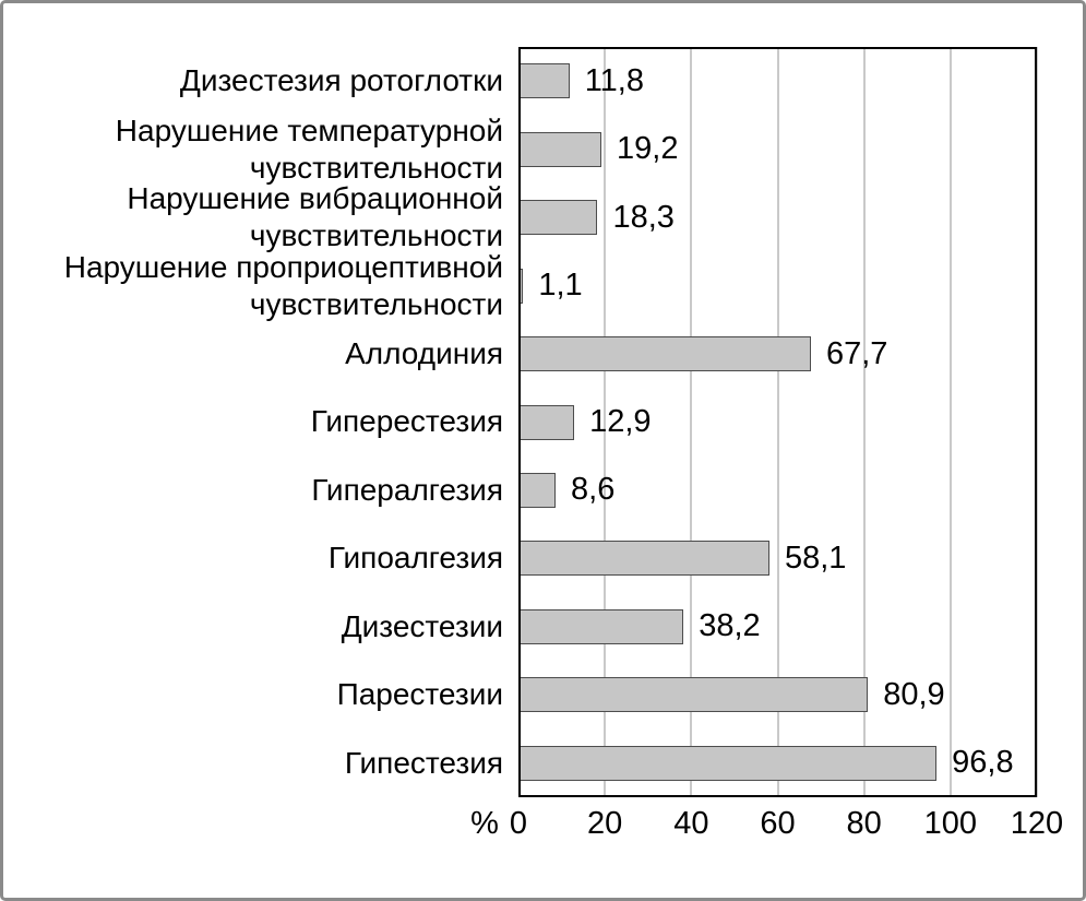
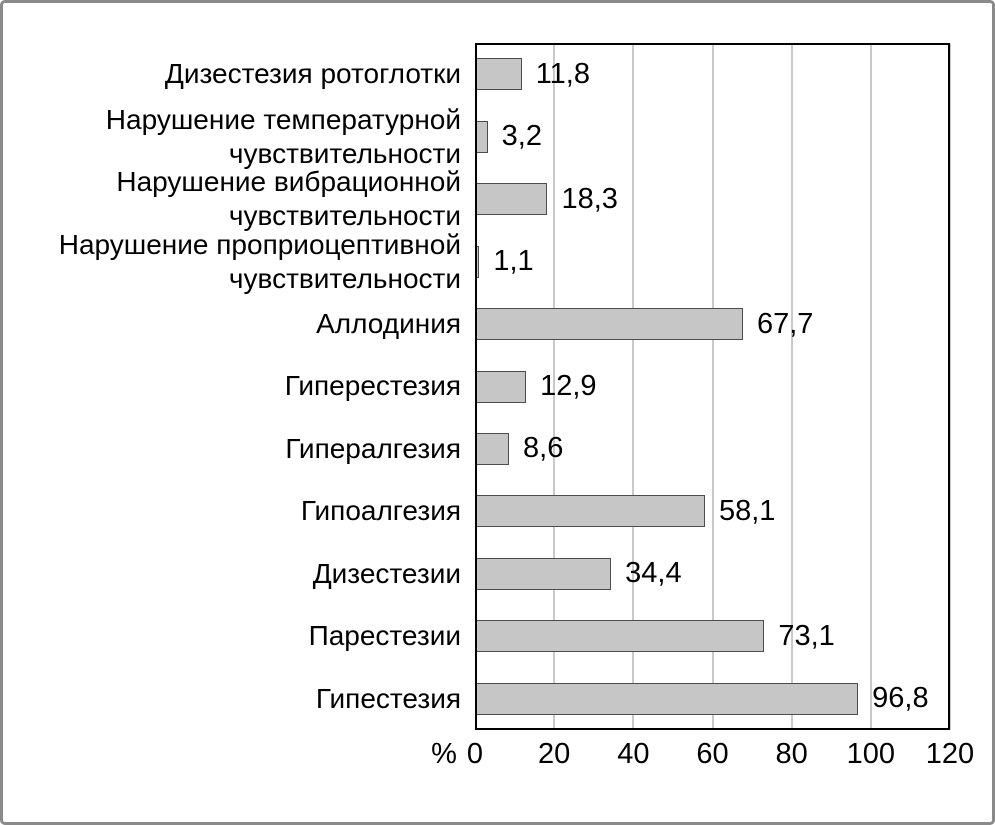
Нарушение температурной чувствительности: 19,2 -> 3,2
Дизестезии: 38,2 -> 34,4
Парестезии: 80,9 -> 73,1
